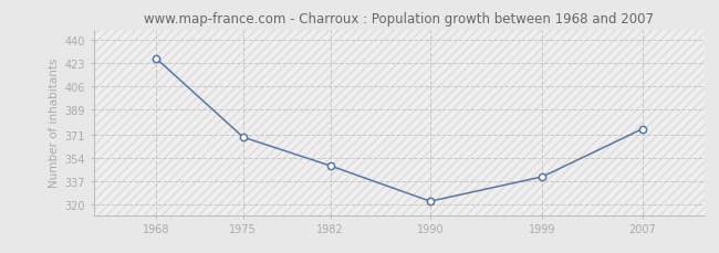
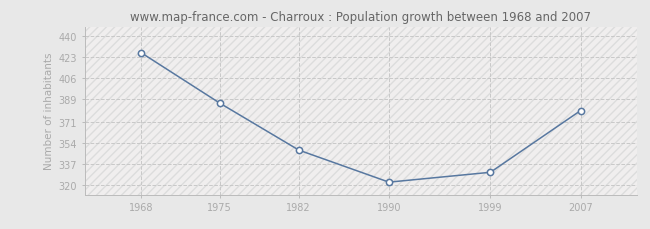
1975: 369 -> 386
1999: 340 -> 330
2007: 375 -> 380
